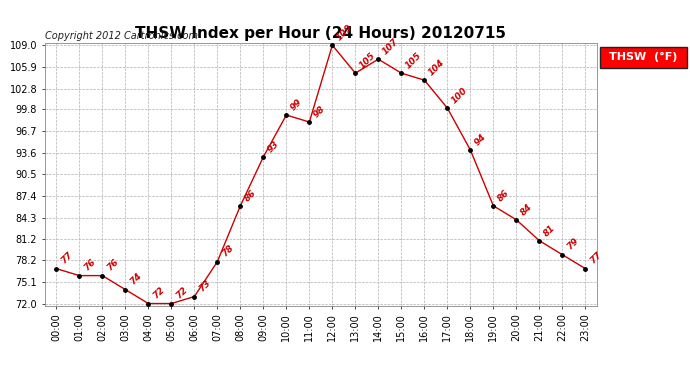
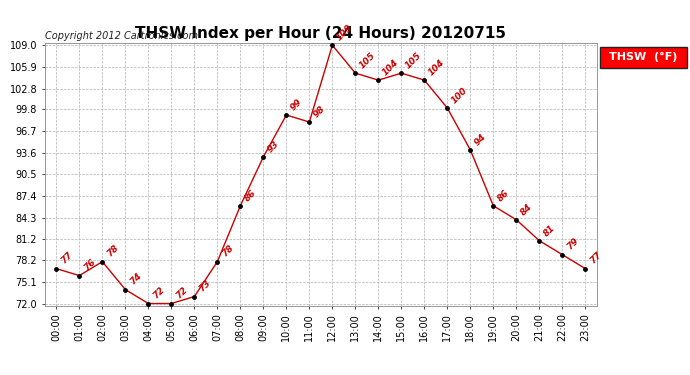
02:00: 76 -> 78
14:00: 107 -> 104
